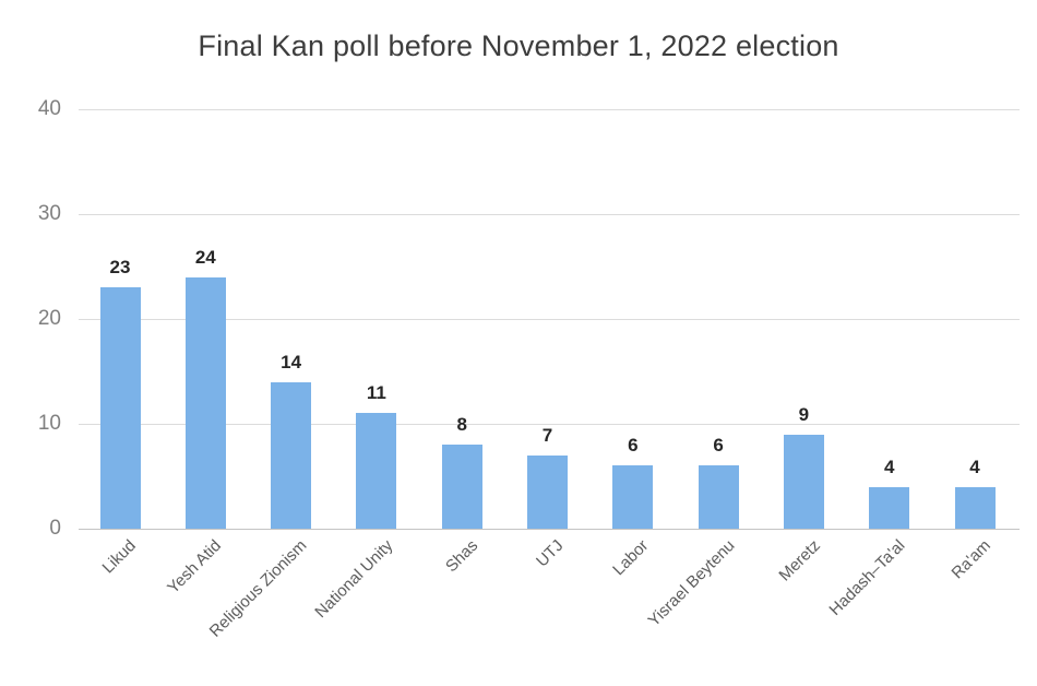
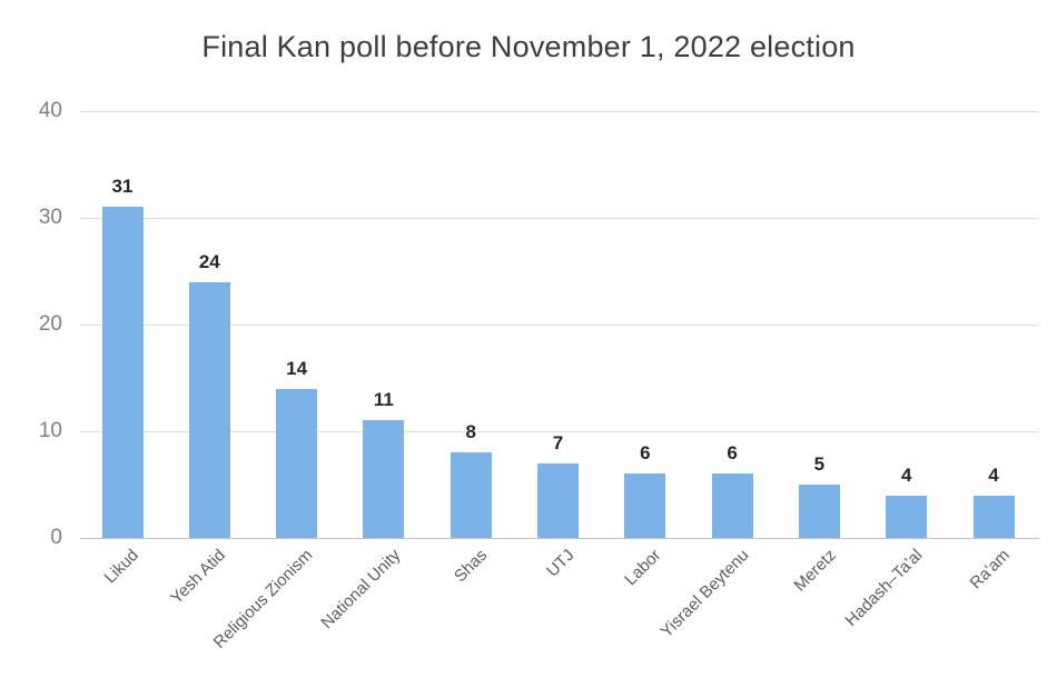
Likud: 23 -> 31
Meretz: 9 -> 5
